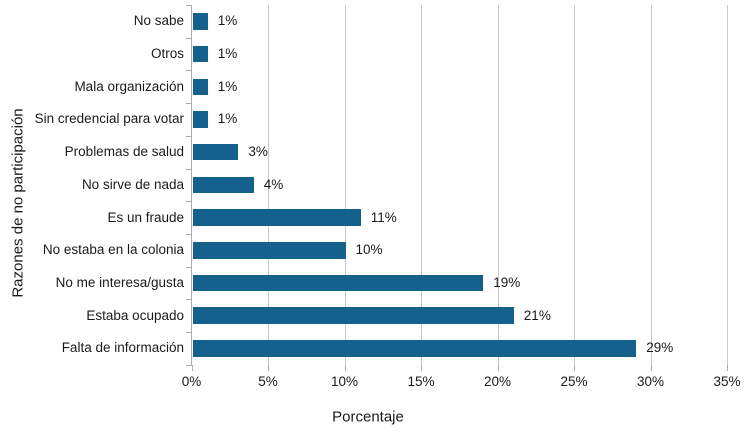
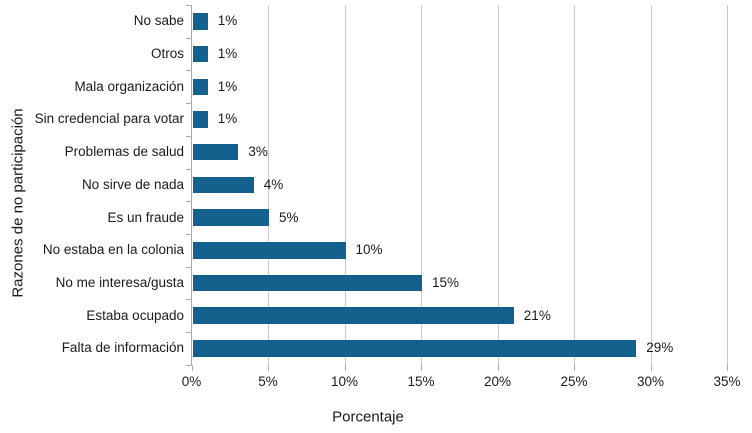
Es un fraude: 11% -> 5%
No me interesa/gusta: 19% -> 15%
